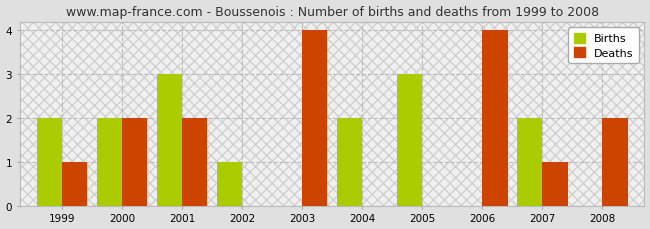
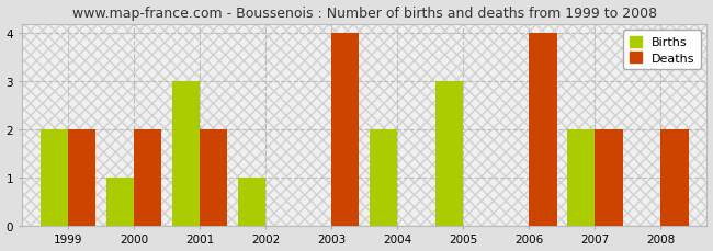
Deaths/1999: 1 -> 2
Births/2000: 2 -> 1
Deaths/2007: 1 -> 2
